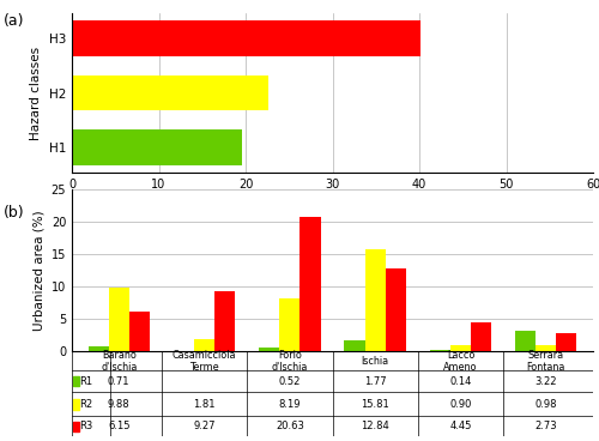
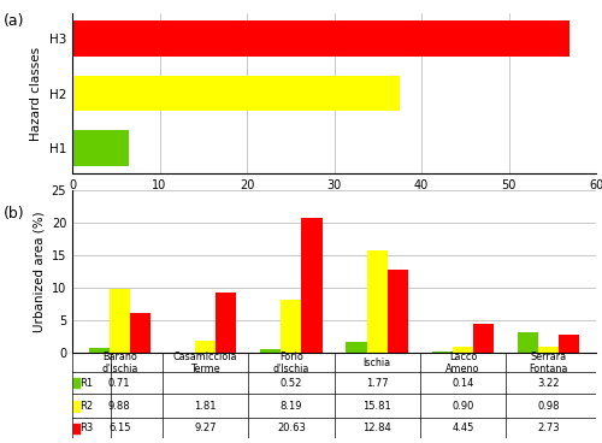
H3: 40.2 -> 57.0
H2: 22.6 -> 37.5
H1: 19.6 -> 6.5
